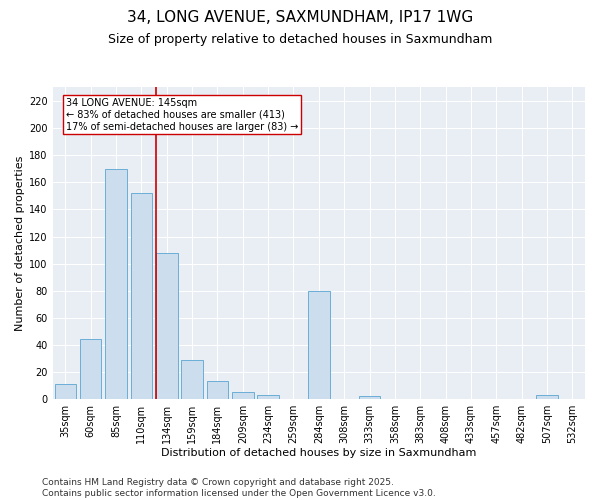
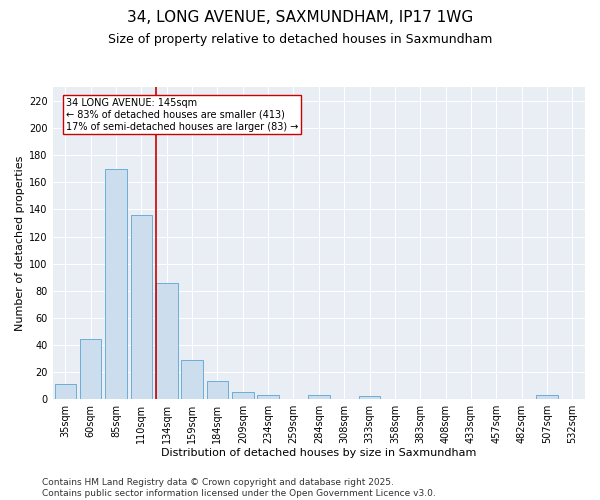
110sqm: 152 -> 136
134sqm: 108 -> 86
284sqm: 80 -> 3
